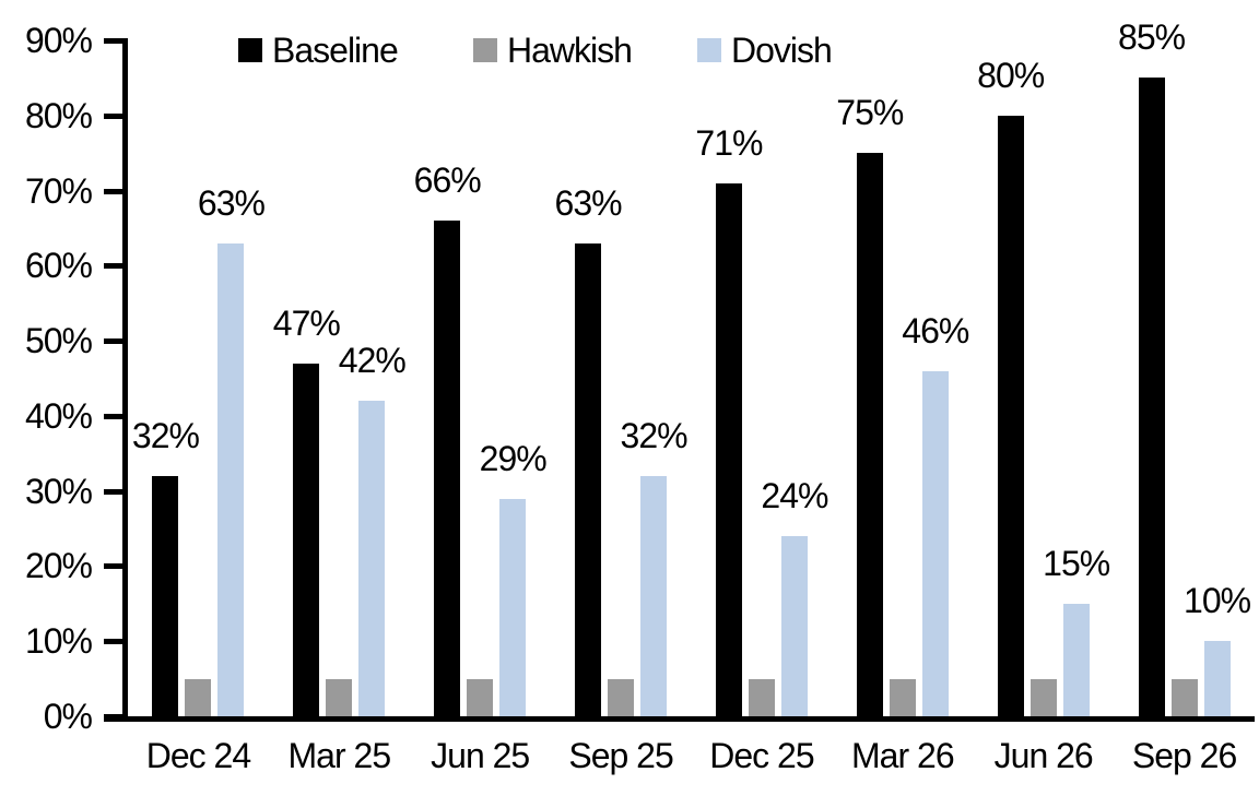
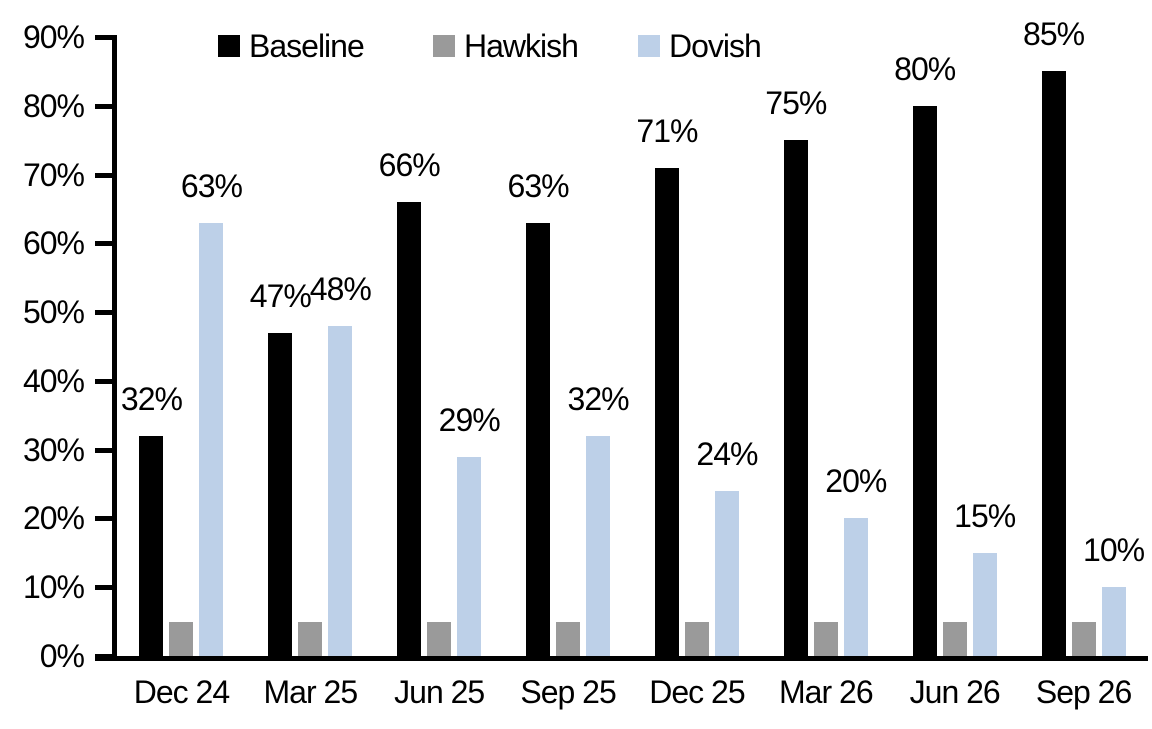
Dovish/Mar 25: 42% -> 48%
Dovish/Mar 26: 46% -> 20%
